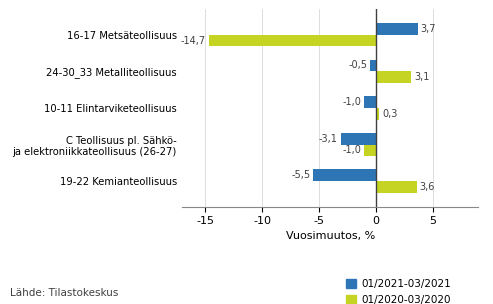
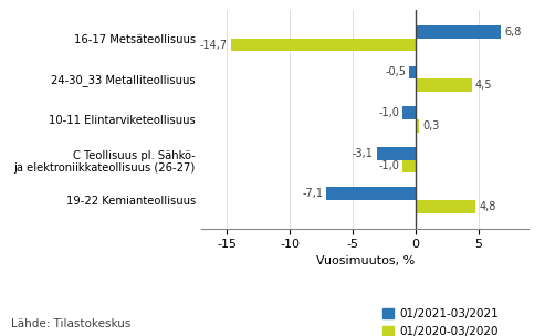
01/2021-03/2021/16-17 Metsäteollisuus: 3,7 -> 6,8
01/2020-03/2020/24-30_33 Metalliteollisuus: 3,1 -> 4,5
01/2021-03/2021/19-22 Kemianteollisuus: -5,5 -> -7,1
01/2020-03/2020/19-22 Kemianteollisuus: 3,6 -> 4,8
